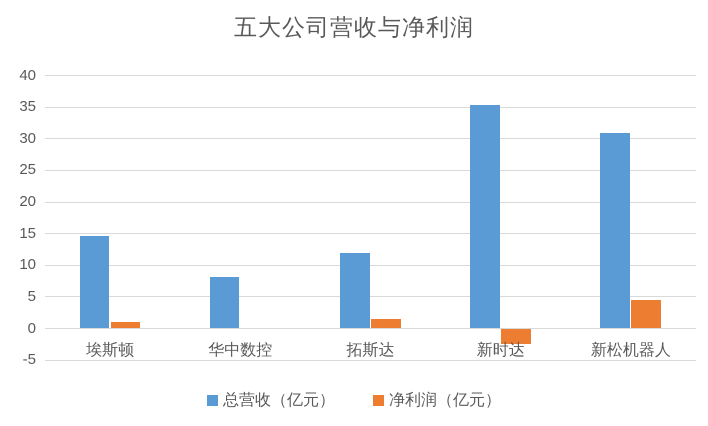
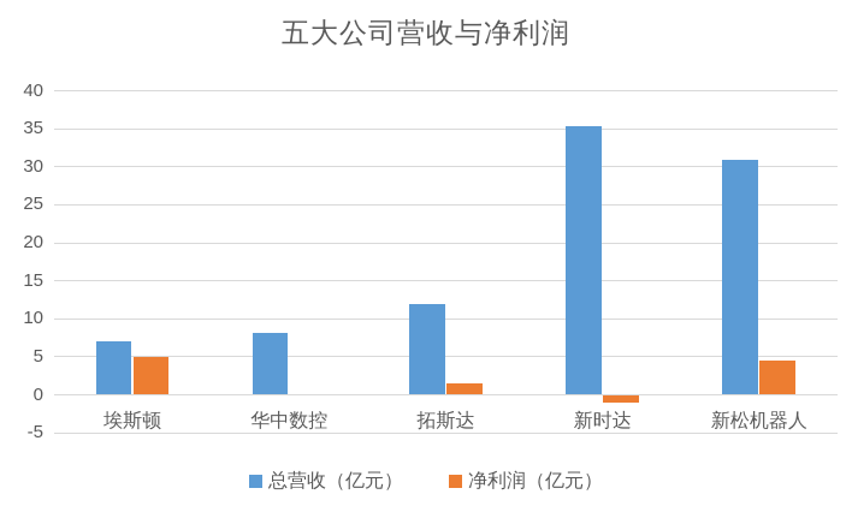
总营收（亿元）/埃斯顿: 15 -> 7
净利润（亿元）/埃斯顿: 1 -> 5
净利润（亿元）/新时达: -2 -> -1
